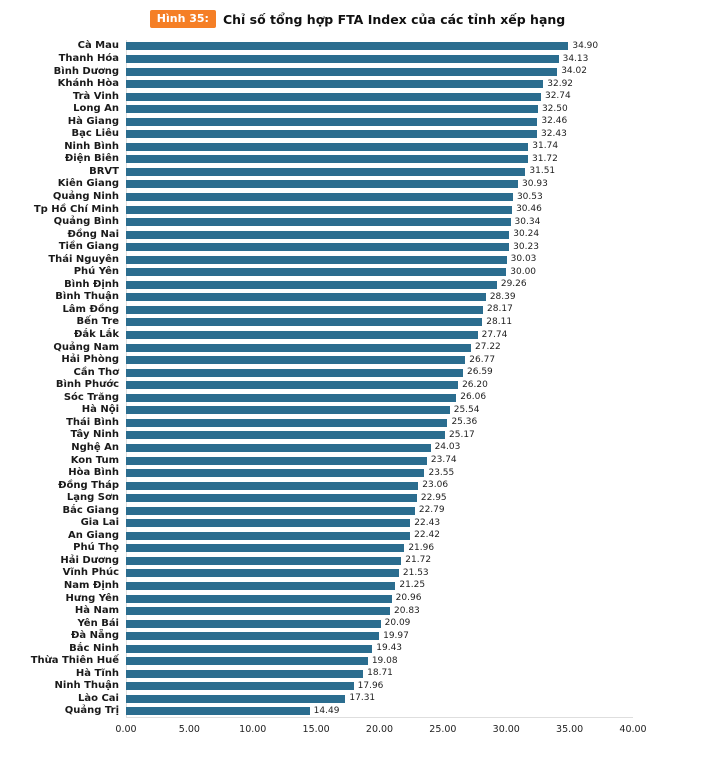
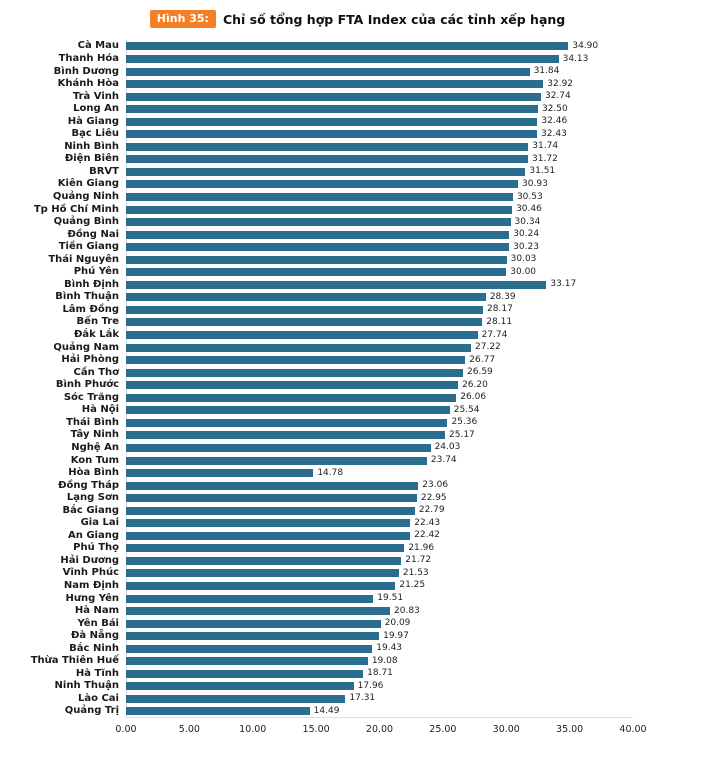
Bình Dương: 34.02 -> 31.84
Bình Định: 29.26 -> 33.17
Hòa Bình: 23.55 -> 14.78
Hưng Yên: 20.96 -> 19.51
